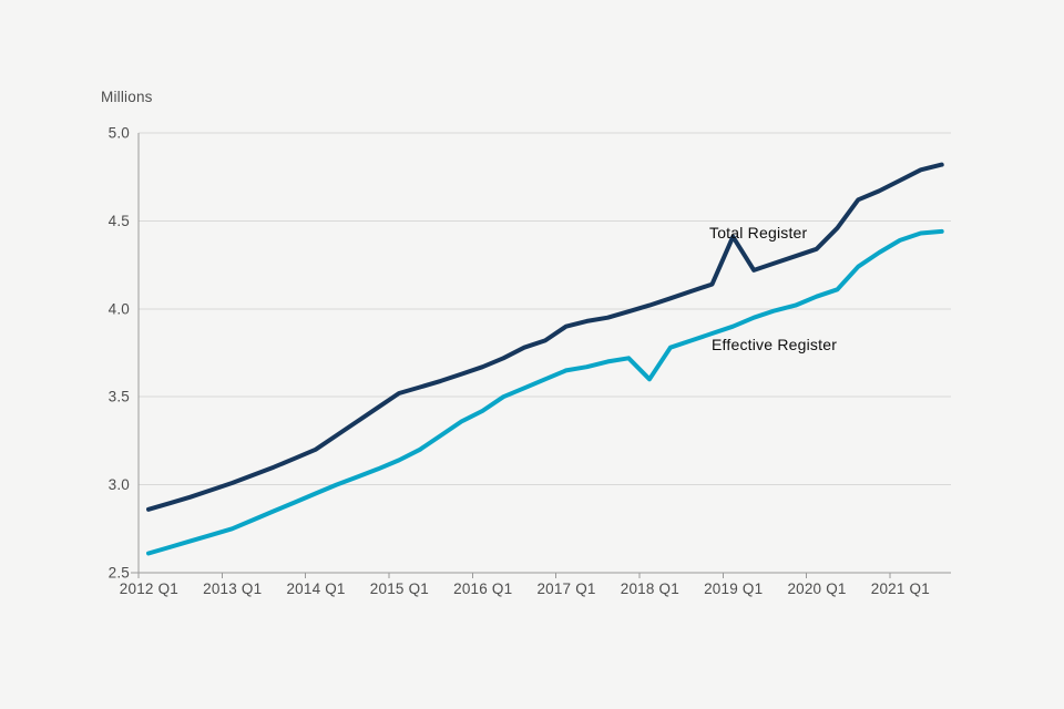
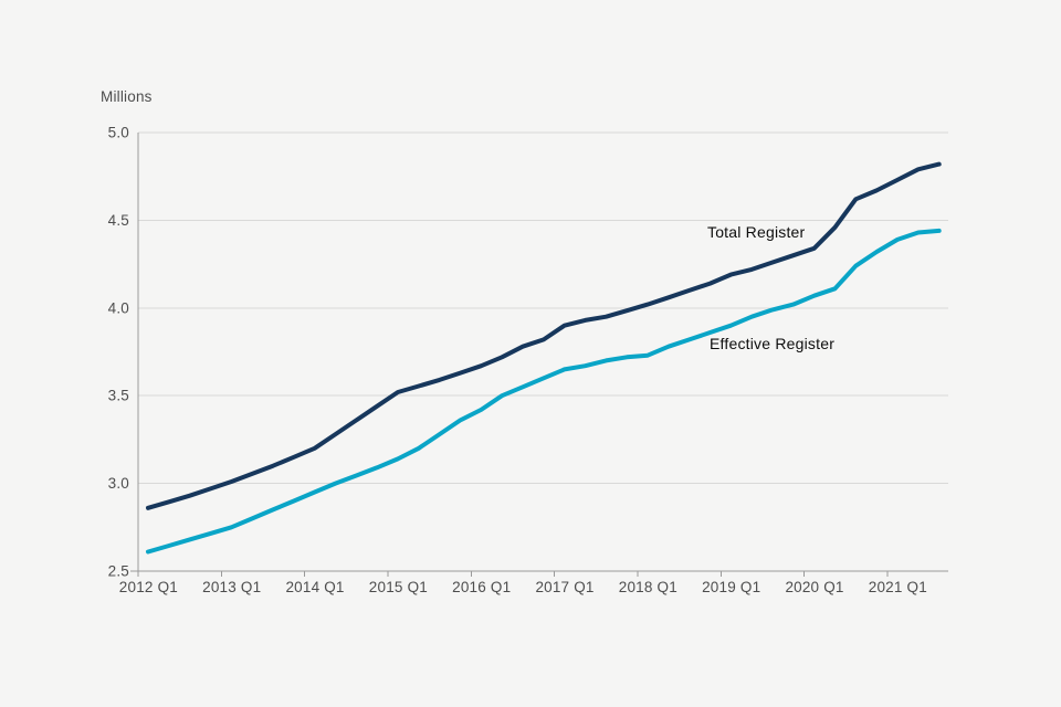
Effective Register/2018 Q1: 3.60 -> 3.73
Total Register/2019 Q1: 4.41 -> 4.19
